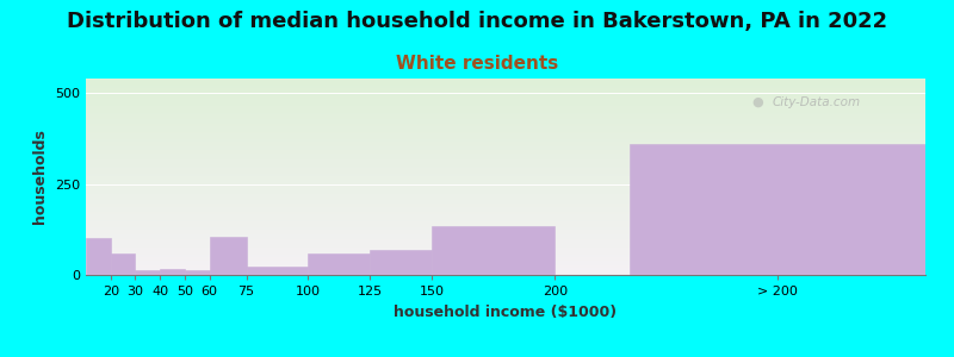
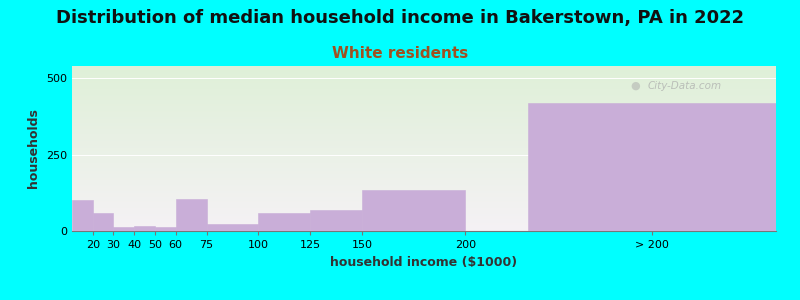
> 200: 360 -> 420
